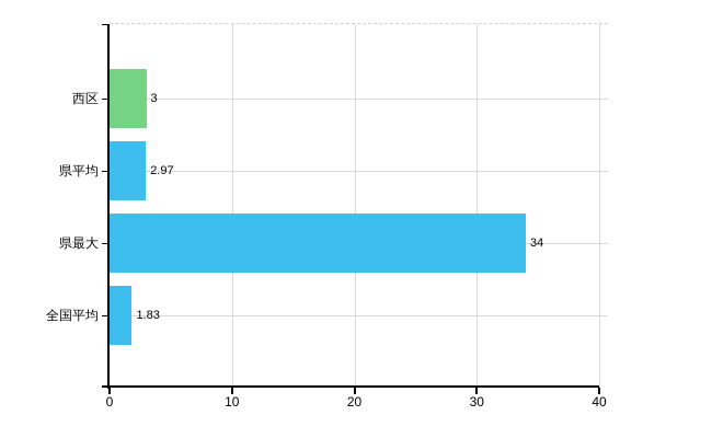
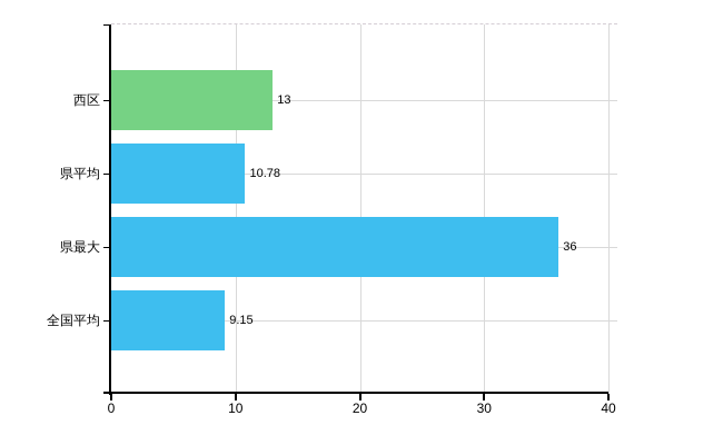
西区: 3 -> 13
県平均: 2.97 -> 10.78
県最大: 34 -> 36
全国平均: 1.83 -> 9.15
